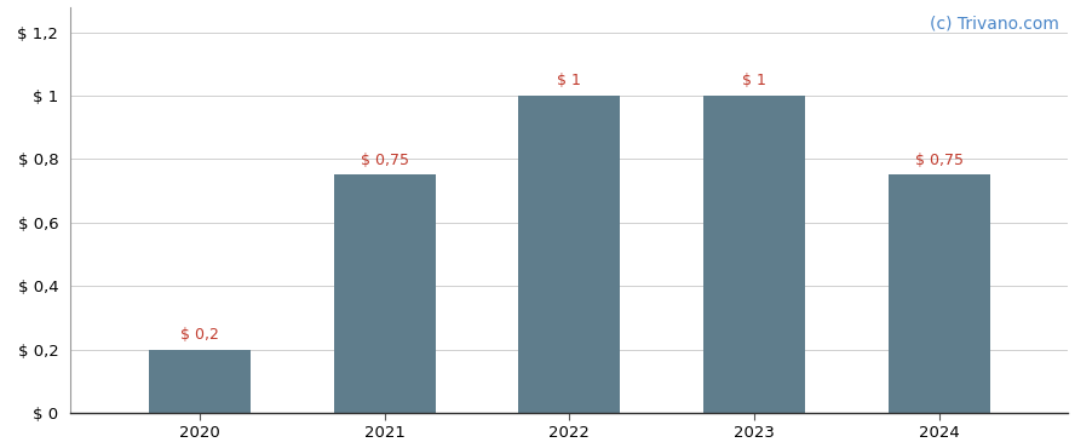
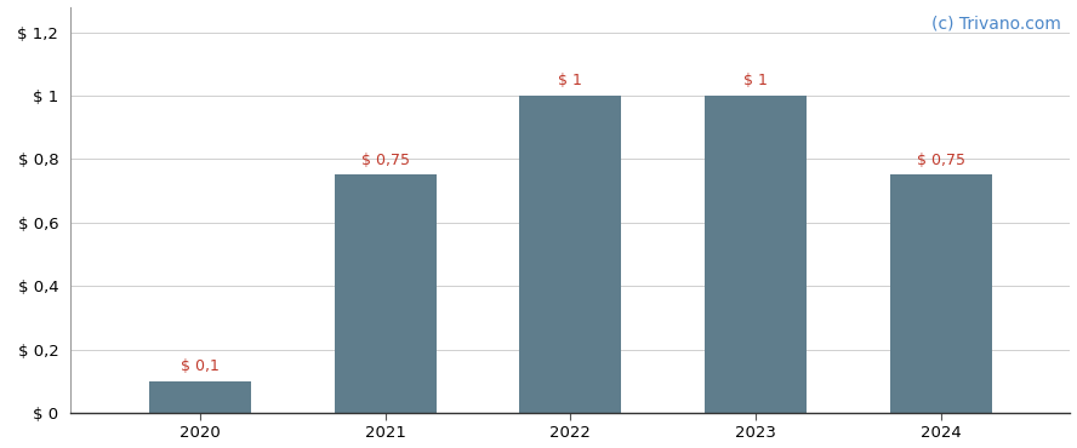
2020: 0,2 -> 0,1
